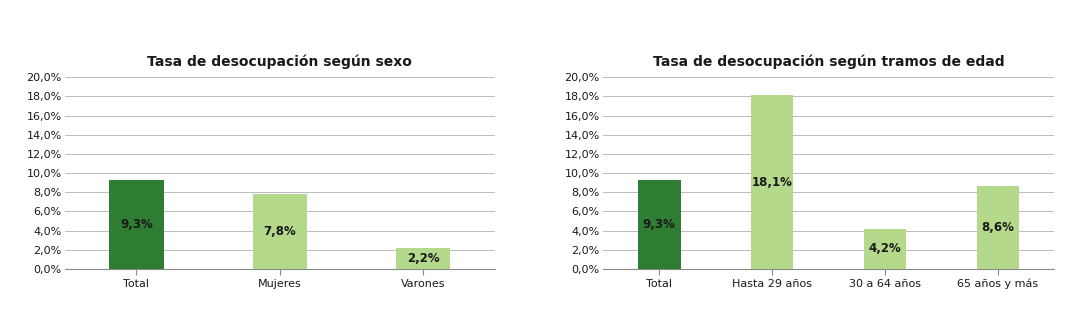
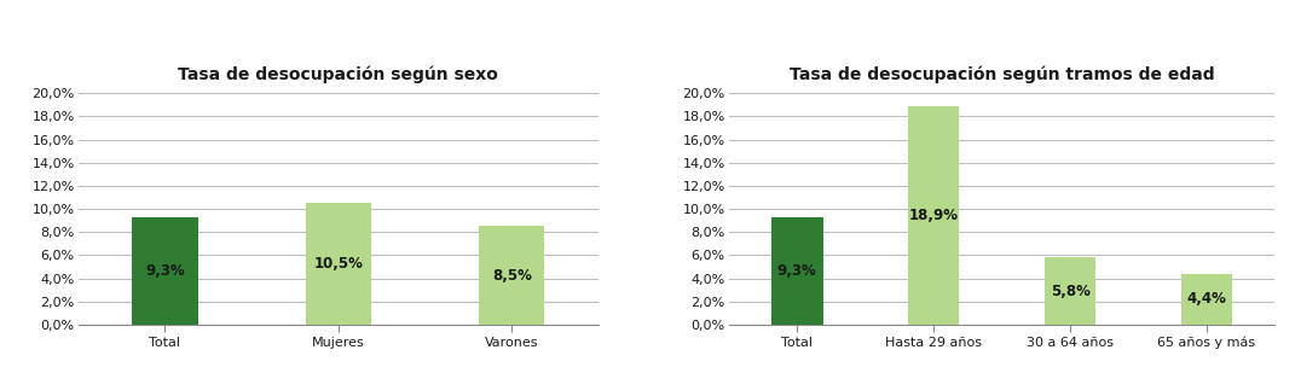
Tasa de desocupación según sexo/Mujeres: 7,8% -> 10,5%
Tasa de desocupación según sexo/Varones: 2,2% -> 8,5%
Tasa de desocupación según tramos de edad/Hasta 29 años: 18,1% -> 18,9%
Tasa de desocupación según tramos de edad/30 a 64 años: 4,2% -> 5,8%
Tasa de desocupación según tramos de edad/65 años y más: 8,6% -> 4,4%
